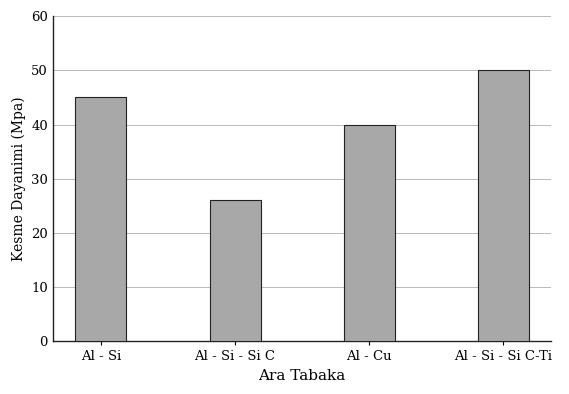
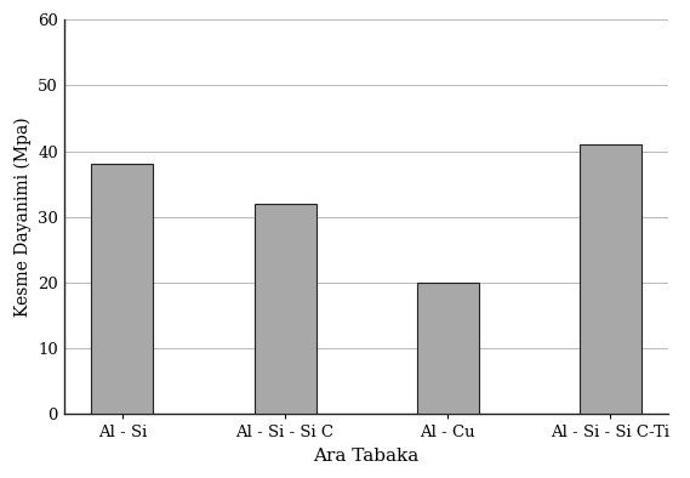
Al - Si: 45 -> 38
Al - Si - Si C: 26 -> 32
Al - Cu: 40 -> 20
Al - Si - Si C-Ti: 50 -> 41
